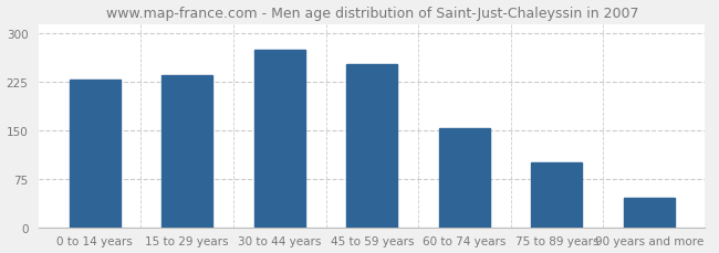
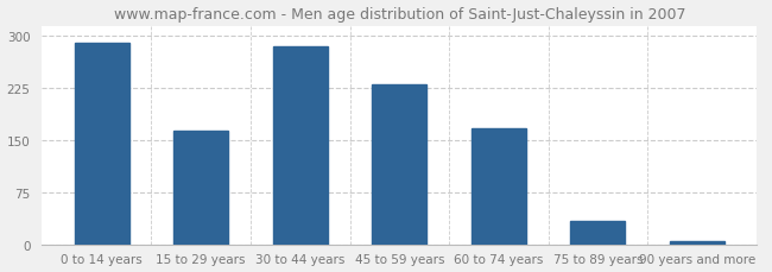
0 to 14 years: 228 -> 290
15 to 29 years: 236 -> 163
30 to 44 years: 274 -> 285
45 to 59 years: 252 -> 230
60 to 74 years: 154 -> 168
75 to 89 years: 100 -> 33
90 years and more: 46 -> 5
